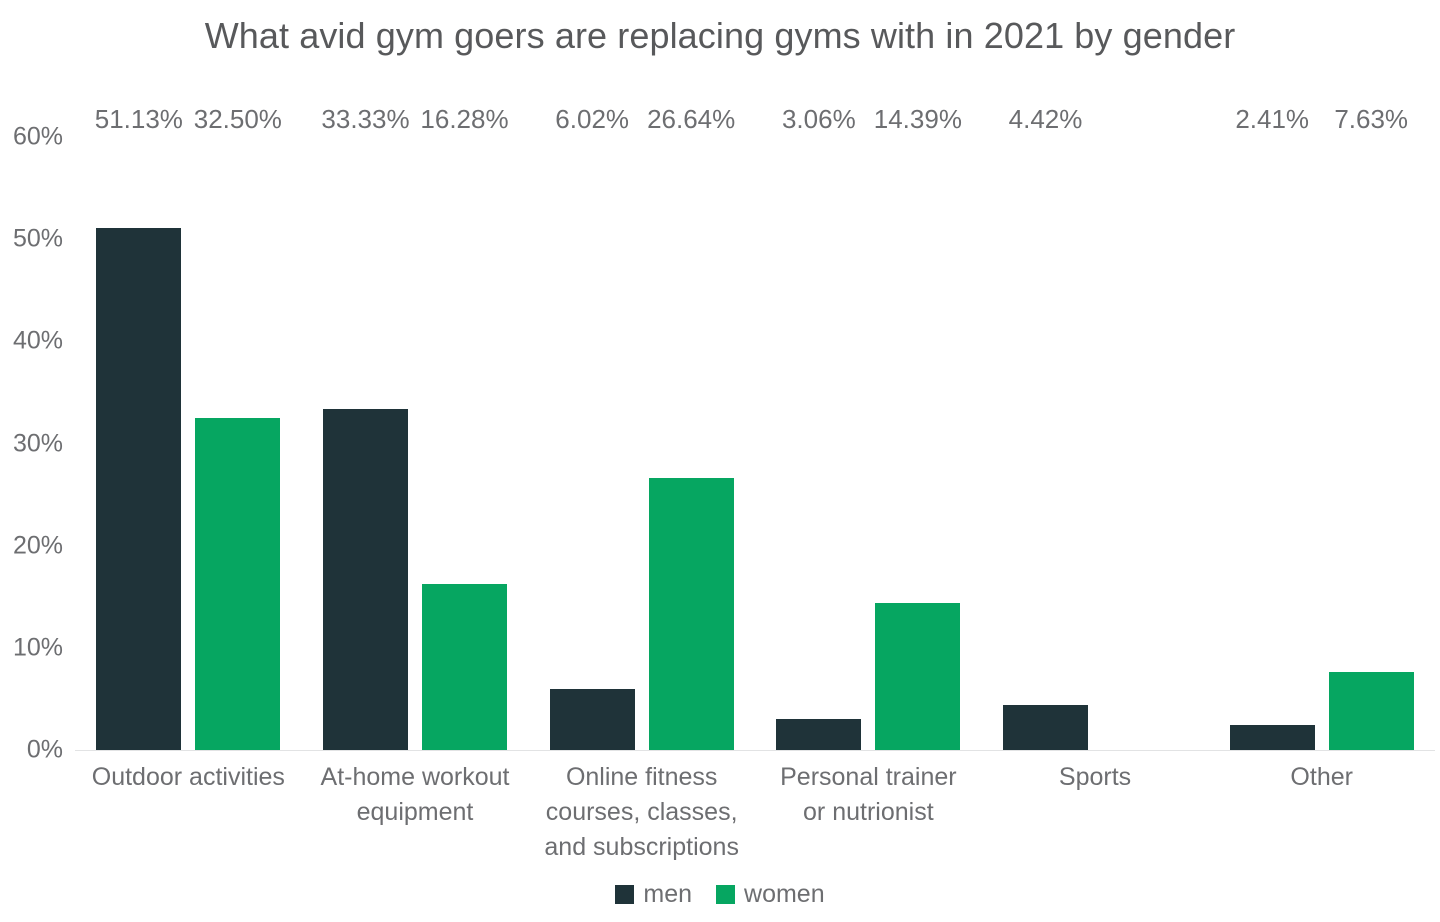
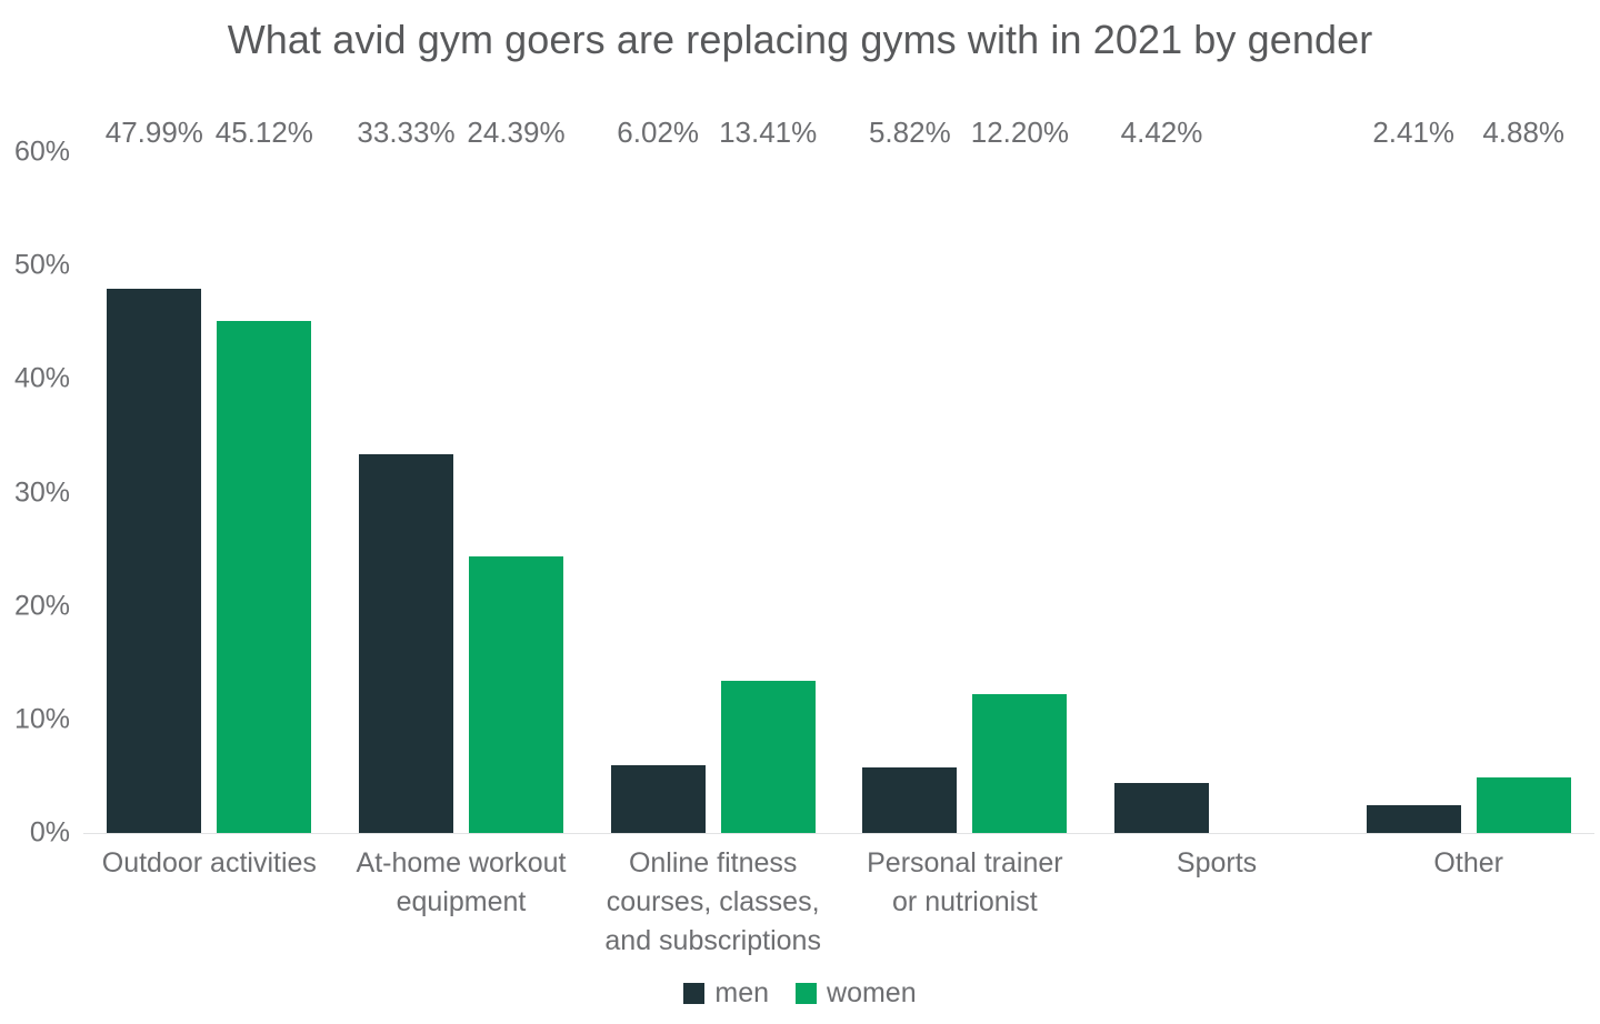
men/Outdoor activities: 51.13% -> 47.99%
women/Outdoor activities: 32.50% -> 45.12%
women/At-home workout equipment: 16.28% -> 24.39%
women/Online fitness courses, classes, and subscriptions: 26.64% -> 13.41%
men/Personal trainer or nutrionist: 3.06% -> 5.82%
women/Personal trainer or nutrionist: 14.39% -> 12.20%
women/Other: 7.63% -> 4.88%
